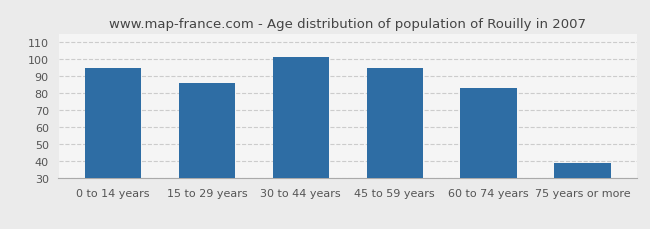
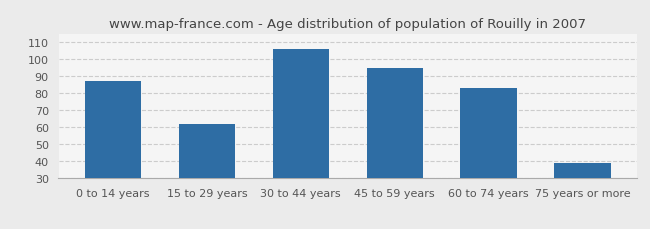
0 to 14 years: 95 -> 87
15 to 29 years: 86 -> 62
30 to 44 years: 101 -> 106
